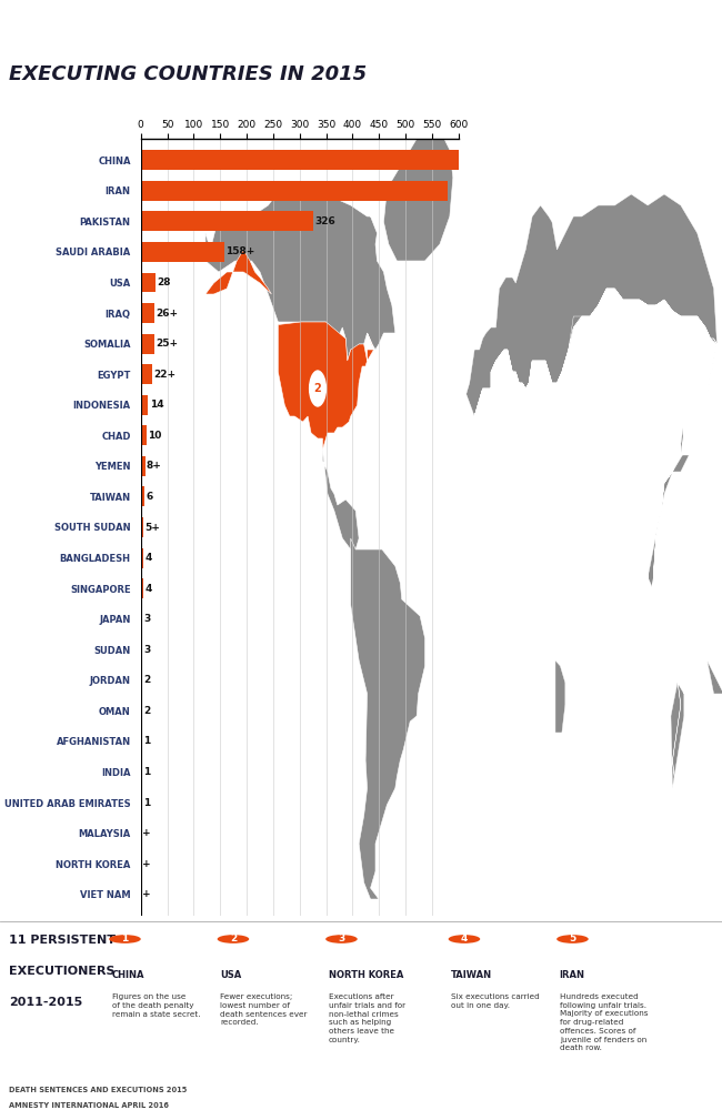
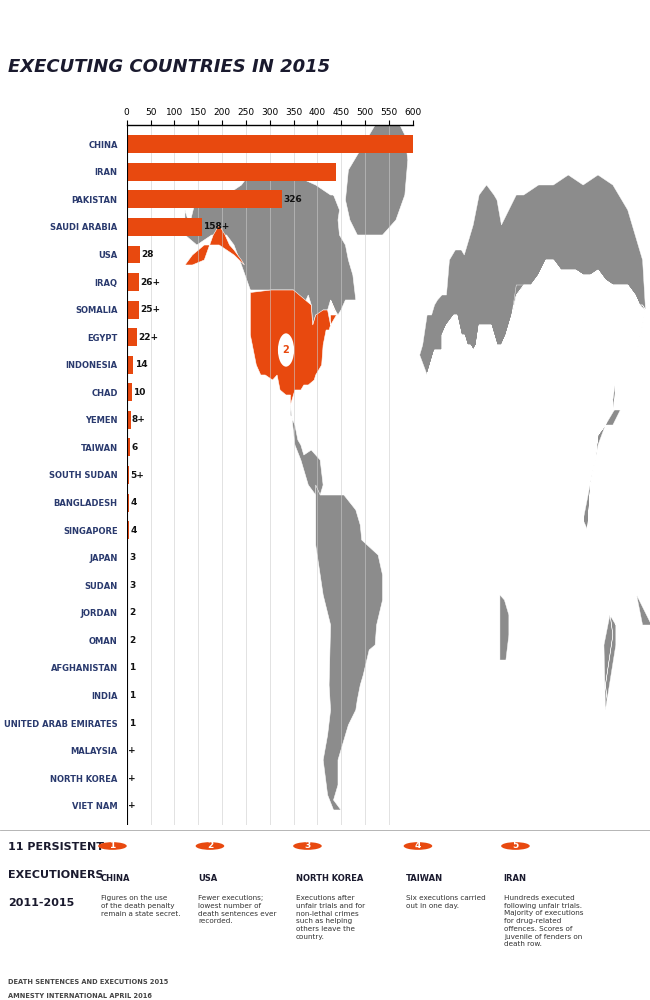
IRAN: 580 -> 440
